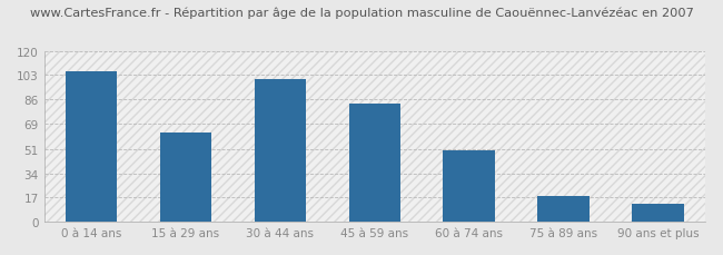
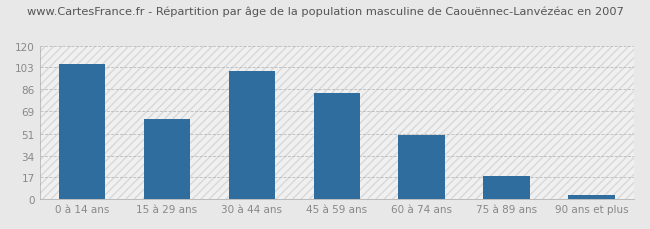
90 ans et plus: 13 -> 3
